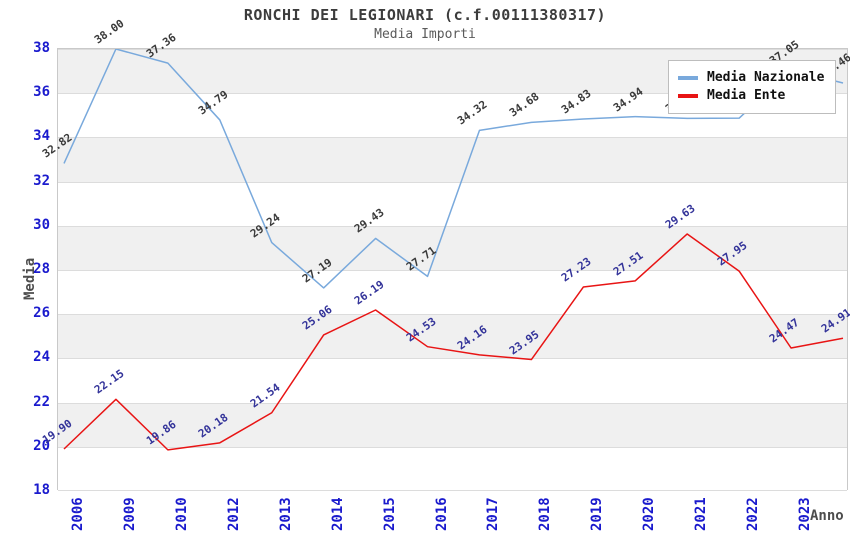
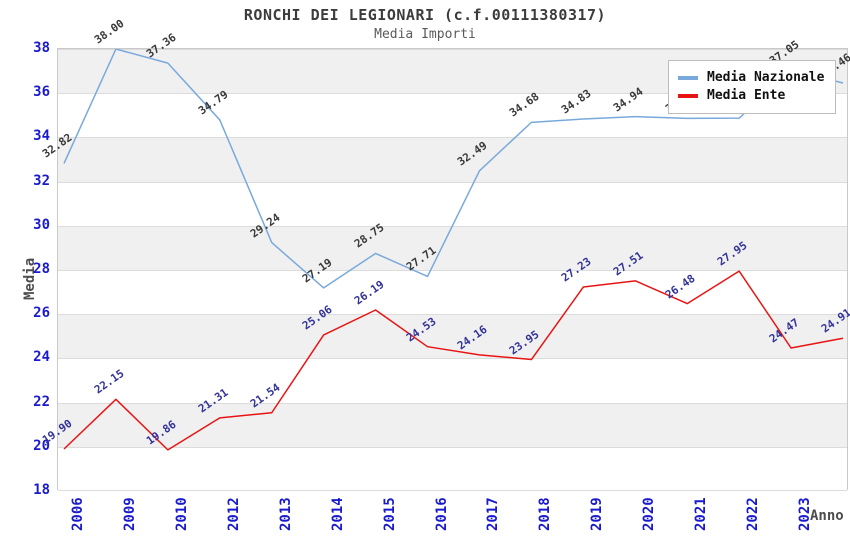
Media Ente/2012: 20.18 -> 21.31
Media Nazionale/2015: 29.43 -> 28.75
Media Nazionale/2017: 34.32 -> 32.49
Media Ente/2021: 29.63 -> 26.48
